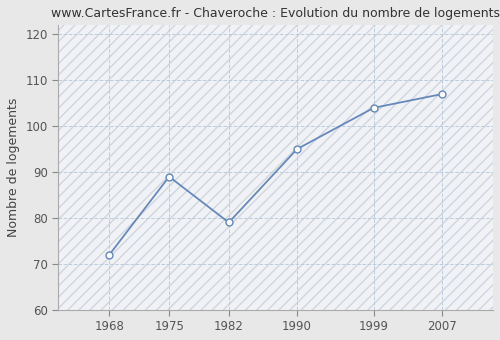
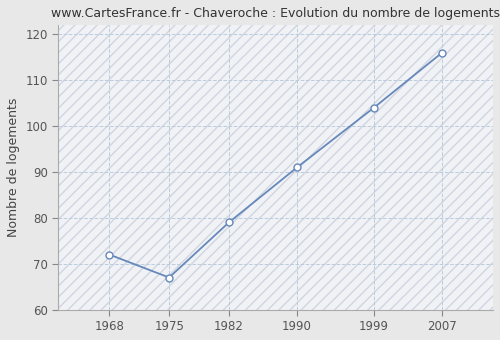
1975: 89 -> 67
1990: 95 -> 91
2007: 107 -> 116
